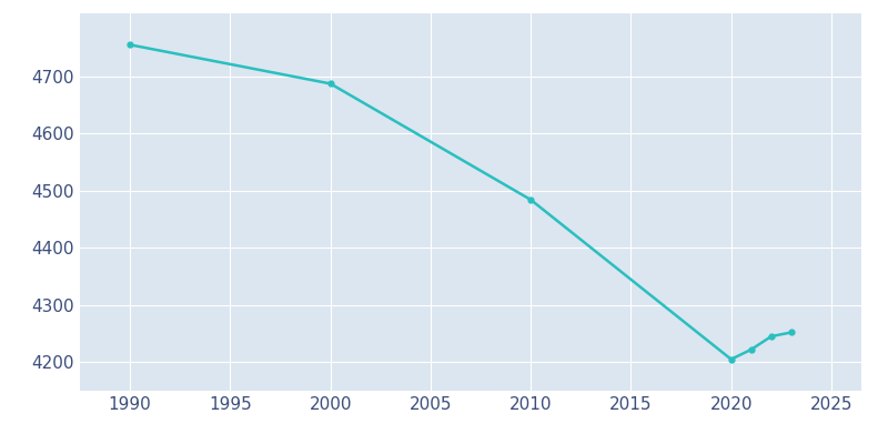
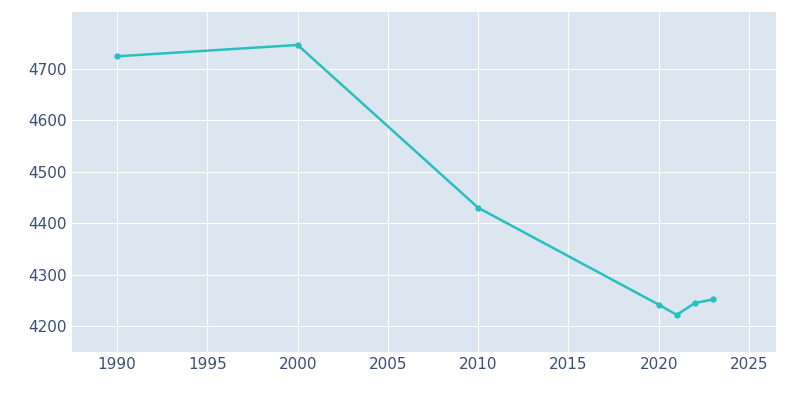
1990: 4755 -> 4724
2000: 4687 -> 4746
2010: 4484 -> 4430
2020: 4205 -> 4242
